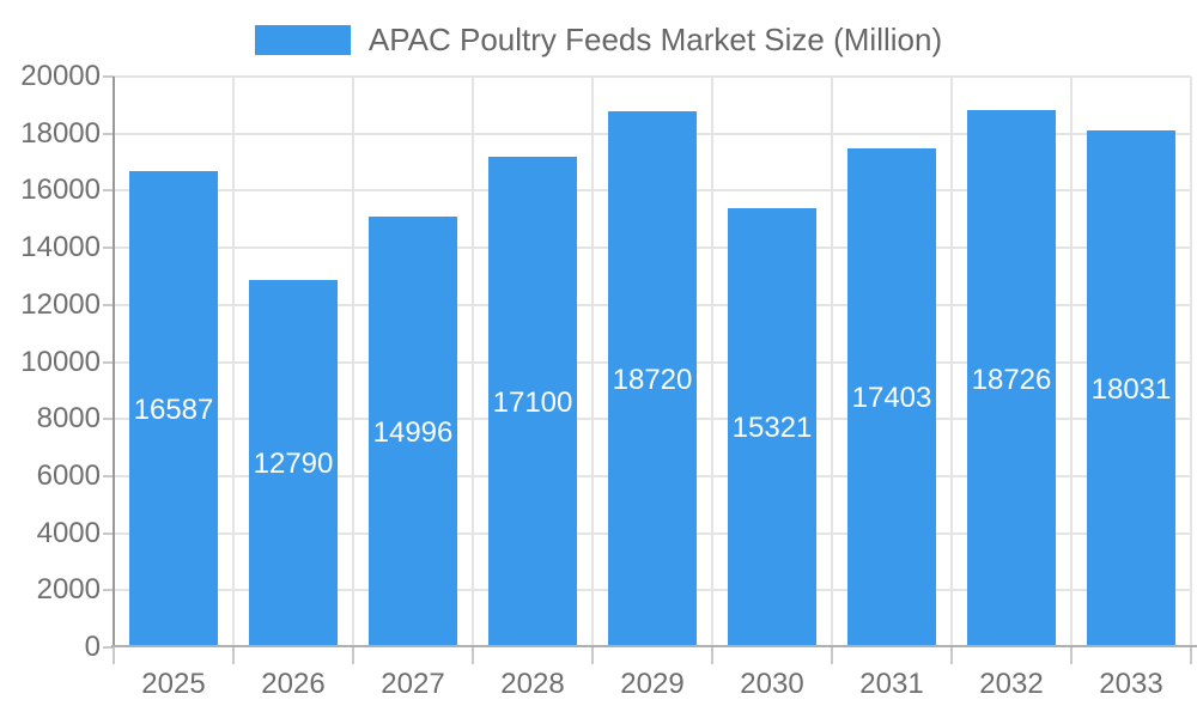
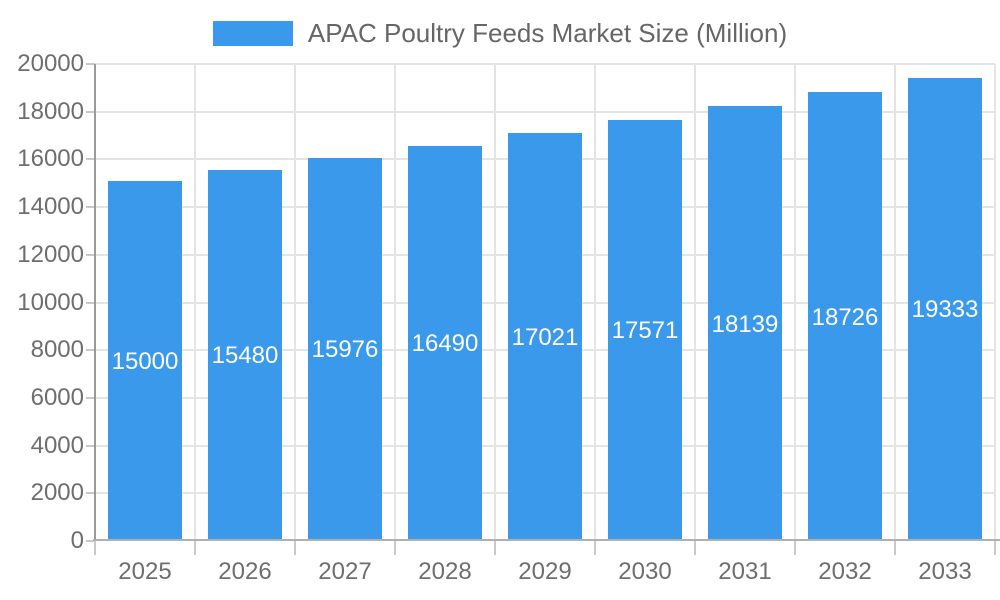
2025: 16587 -> 15000
2026: 12790 -> 15480
2027: 14996 -> 15976
2028: 17100 -> 16490
2029: 18720 -> 17021
2030: 15321 -> 17571
2031: 17403 -> 18139
2033: 18031 -> 19333
